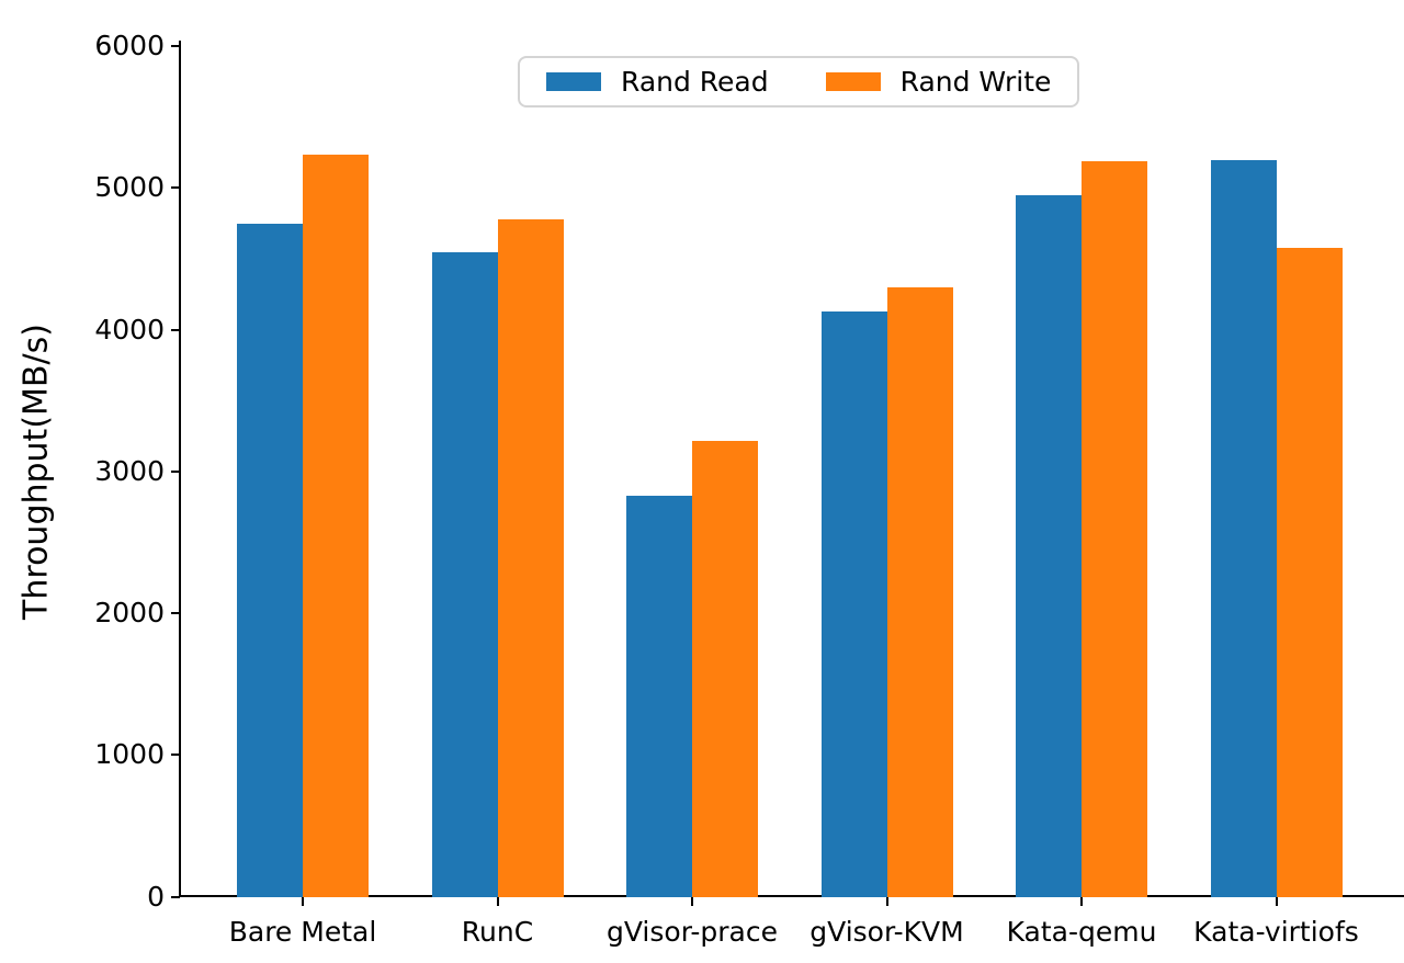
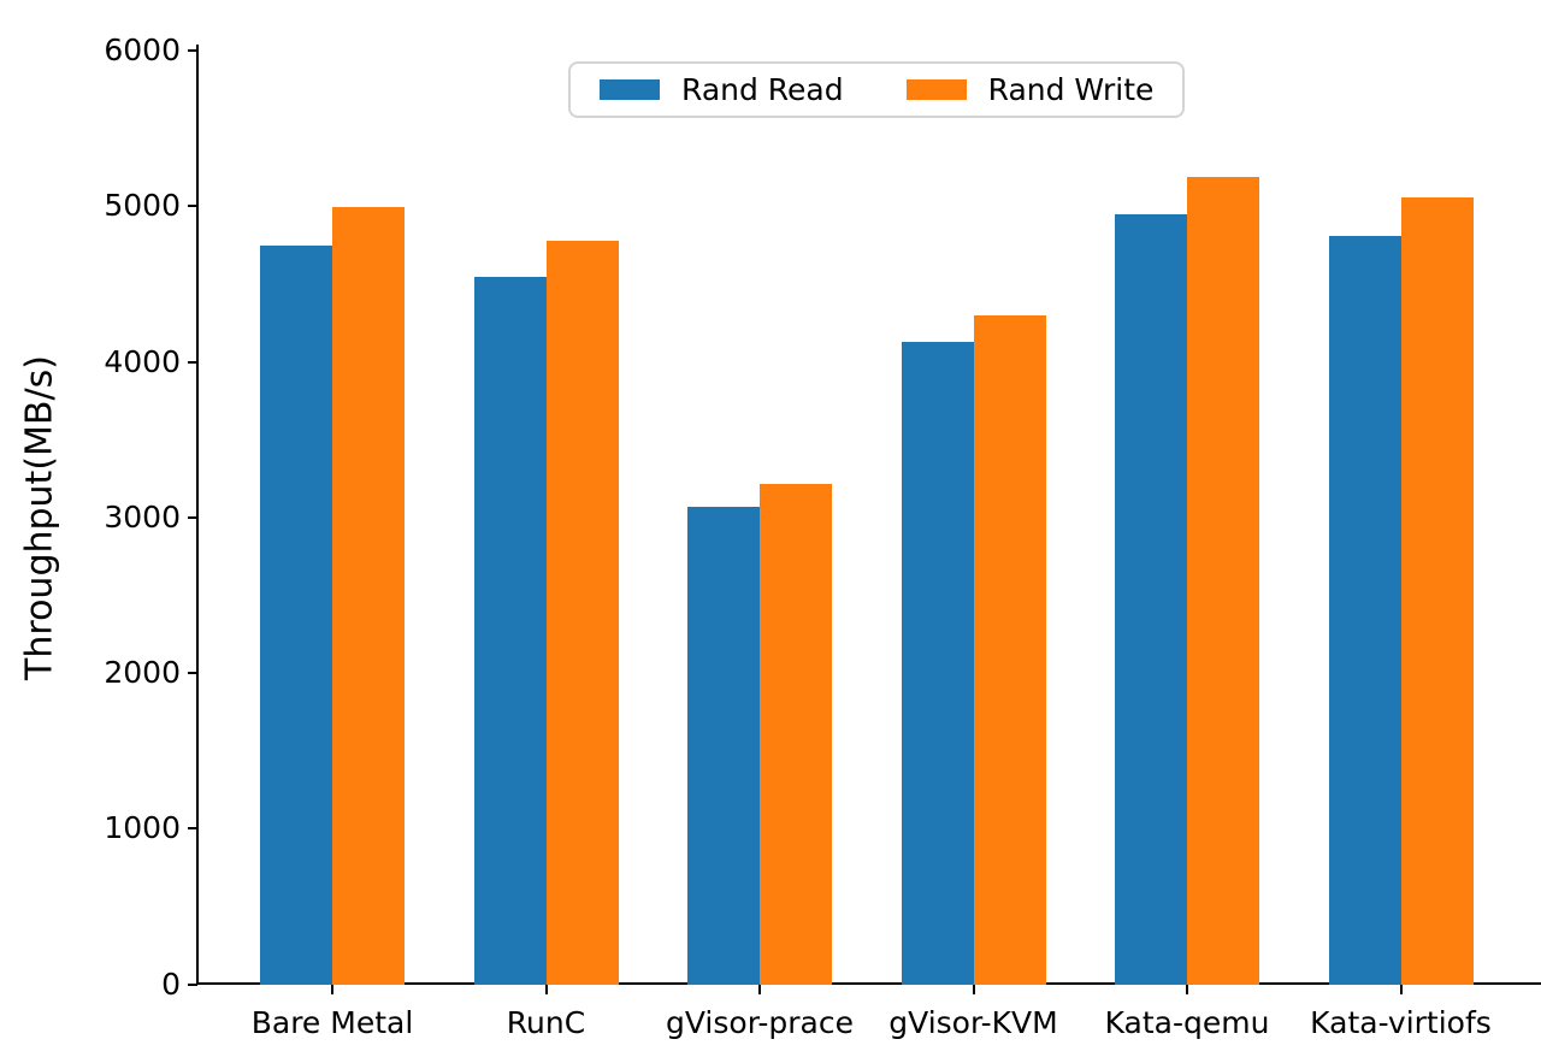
Rand Write/Bare Metal: 5240 -> 5000
Rand Read/gVisor-prace: 2830 -> 3070
Rand Read/Kata-virtiofs: 5200 -> 4810
Rand Write/Kata-virtiofs: 4580 -> 5060
